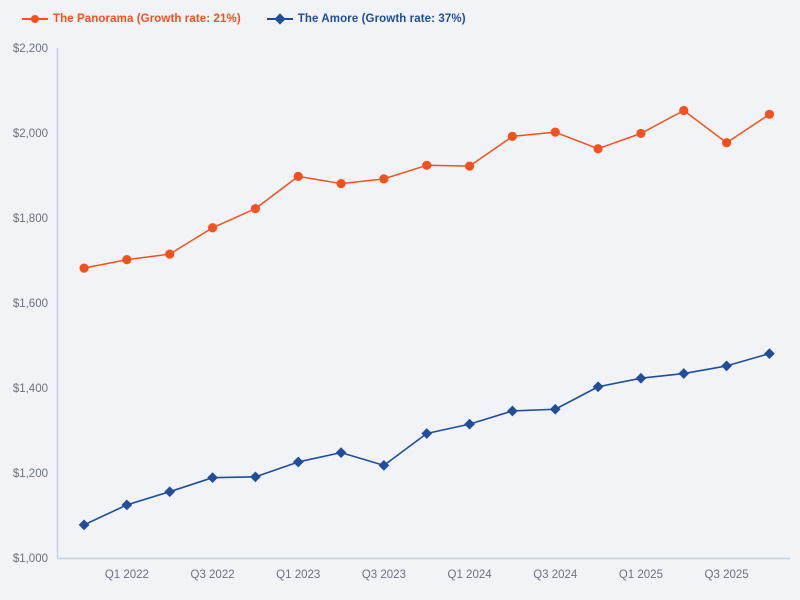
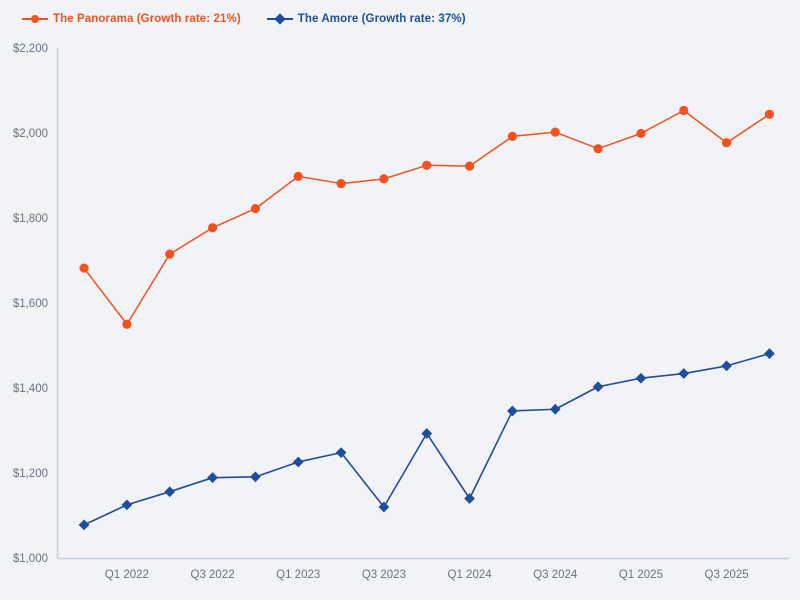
The Panorama (Growth rate: 21%)/Q1 2022: $1700 -> $1550
The Amore (Growth rate: 37%)/Q3 2023: $1220 -> $1120
The Amore (Growth rate: 37%)/Q1 2024: $1320 -> $1140
